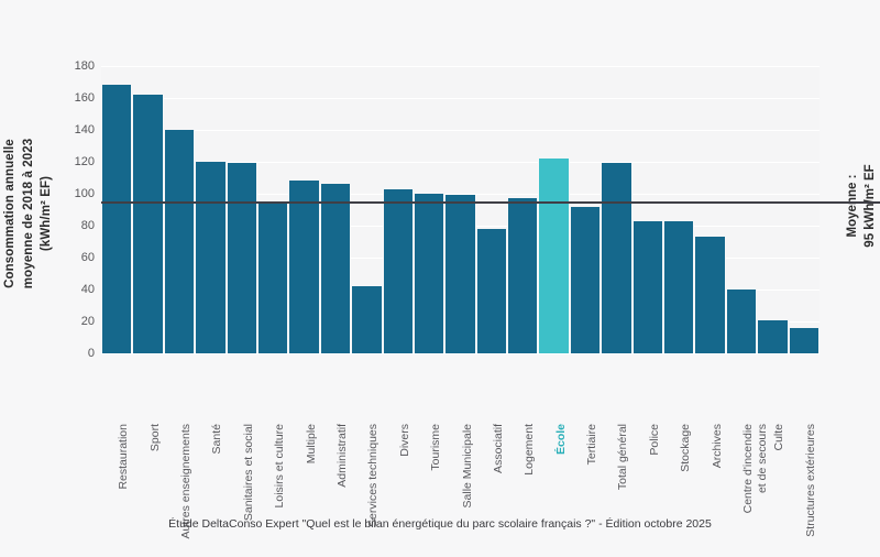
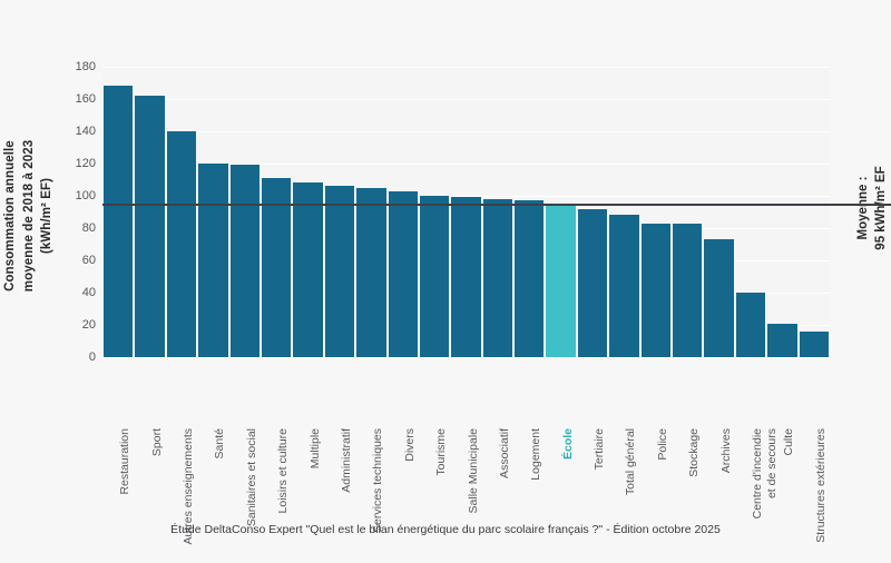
Loisirs et culture: 94 -> 111
Services techniques: 42 -> 105
Associatif: 78 -> 98
École: 122 -> 94
Total général: 119 -> 88
